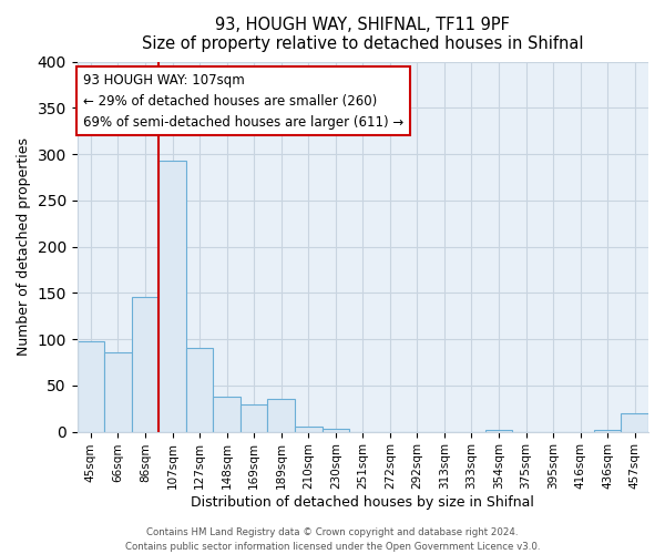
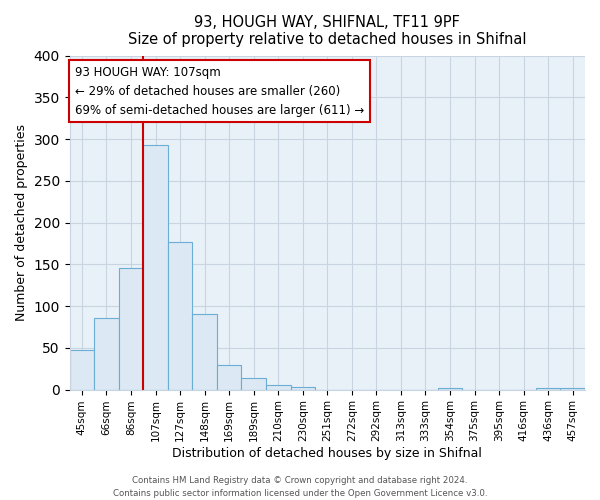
45sqm: 98 -> 47
127sqm: 90 -> 177
148sqm: 38 -> 91
189sqm: 36 -> 14
457sqm: 20 -> 2
